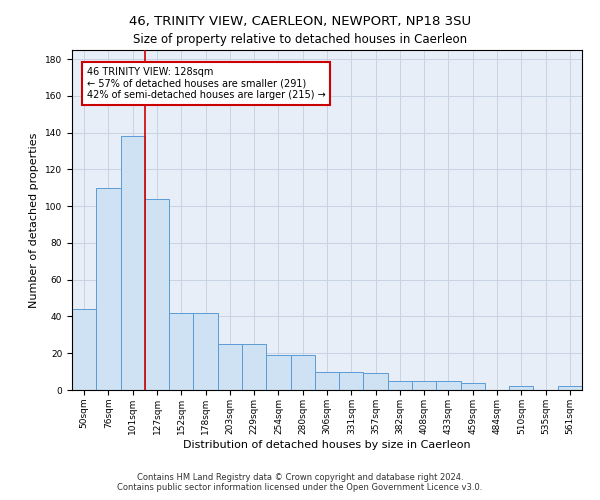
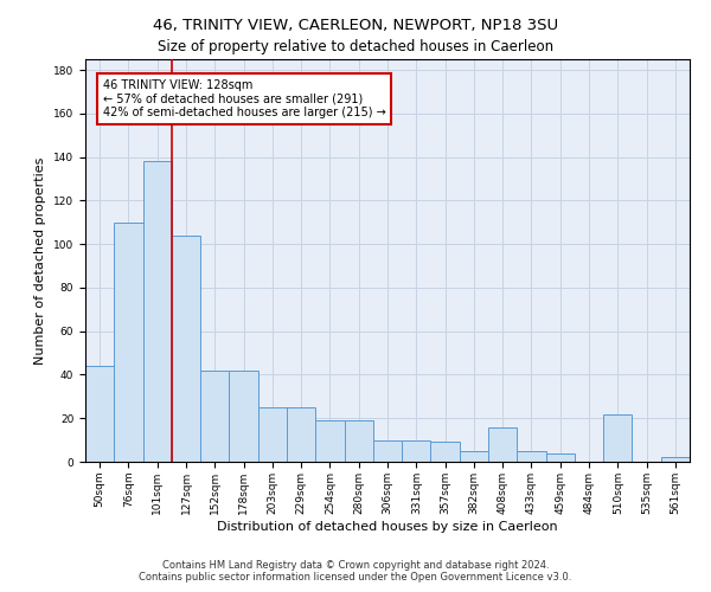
408sqm: 5 -> 16
510sqm: 2 -> 22
